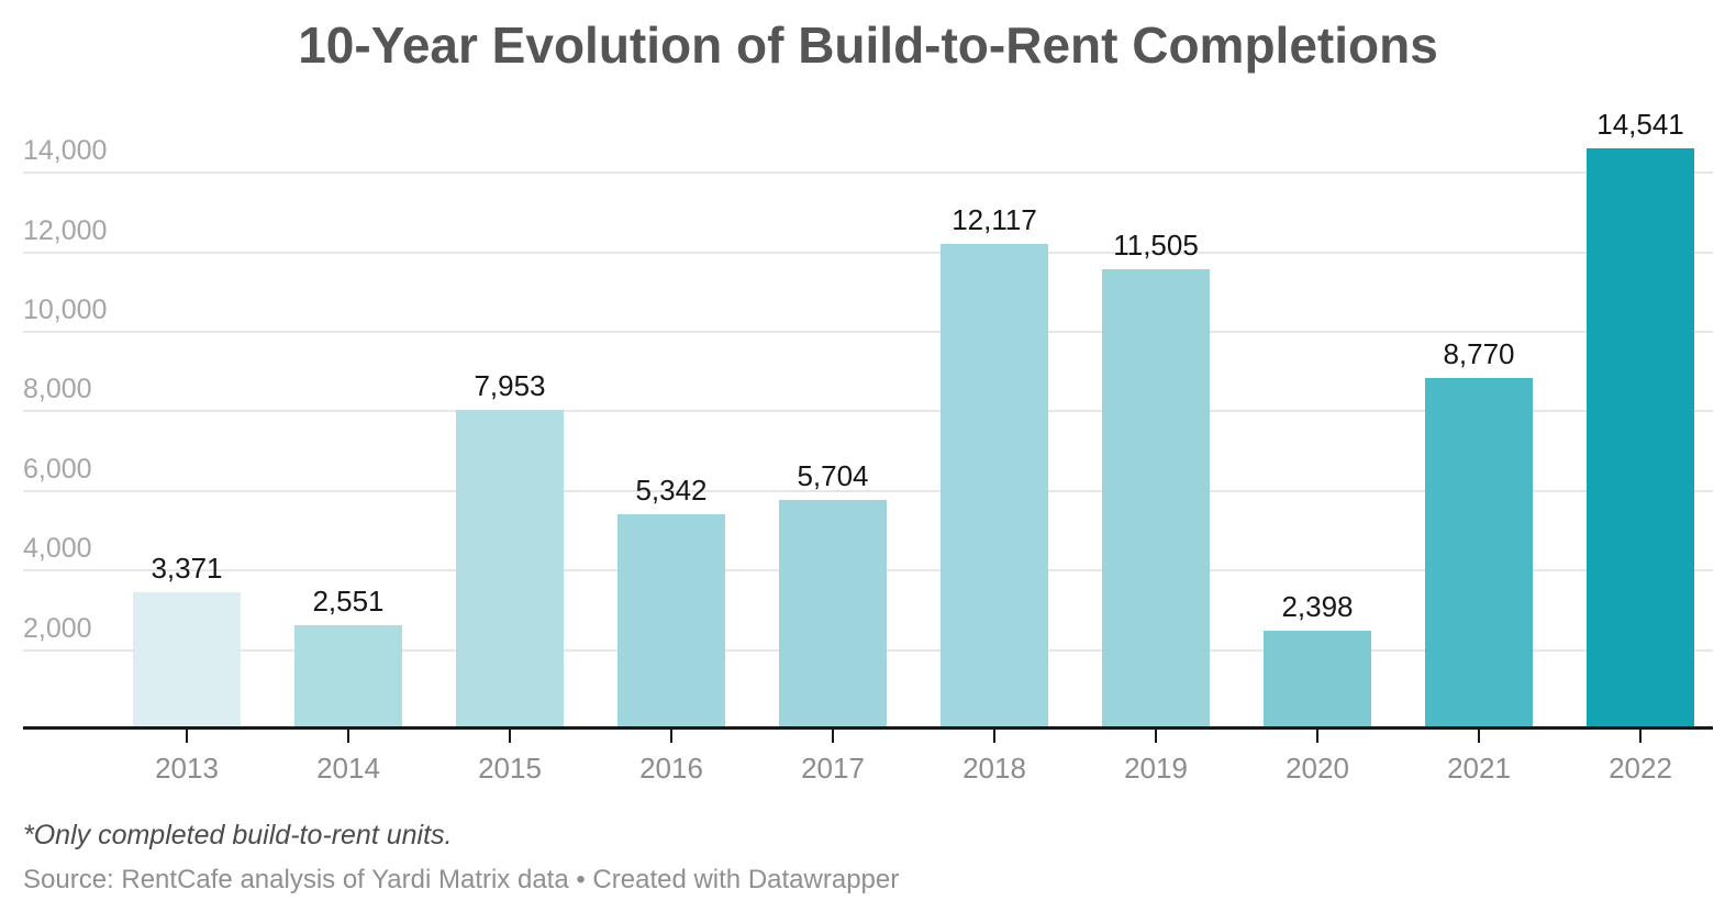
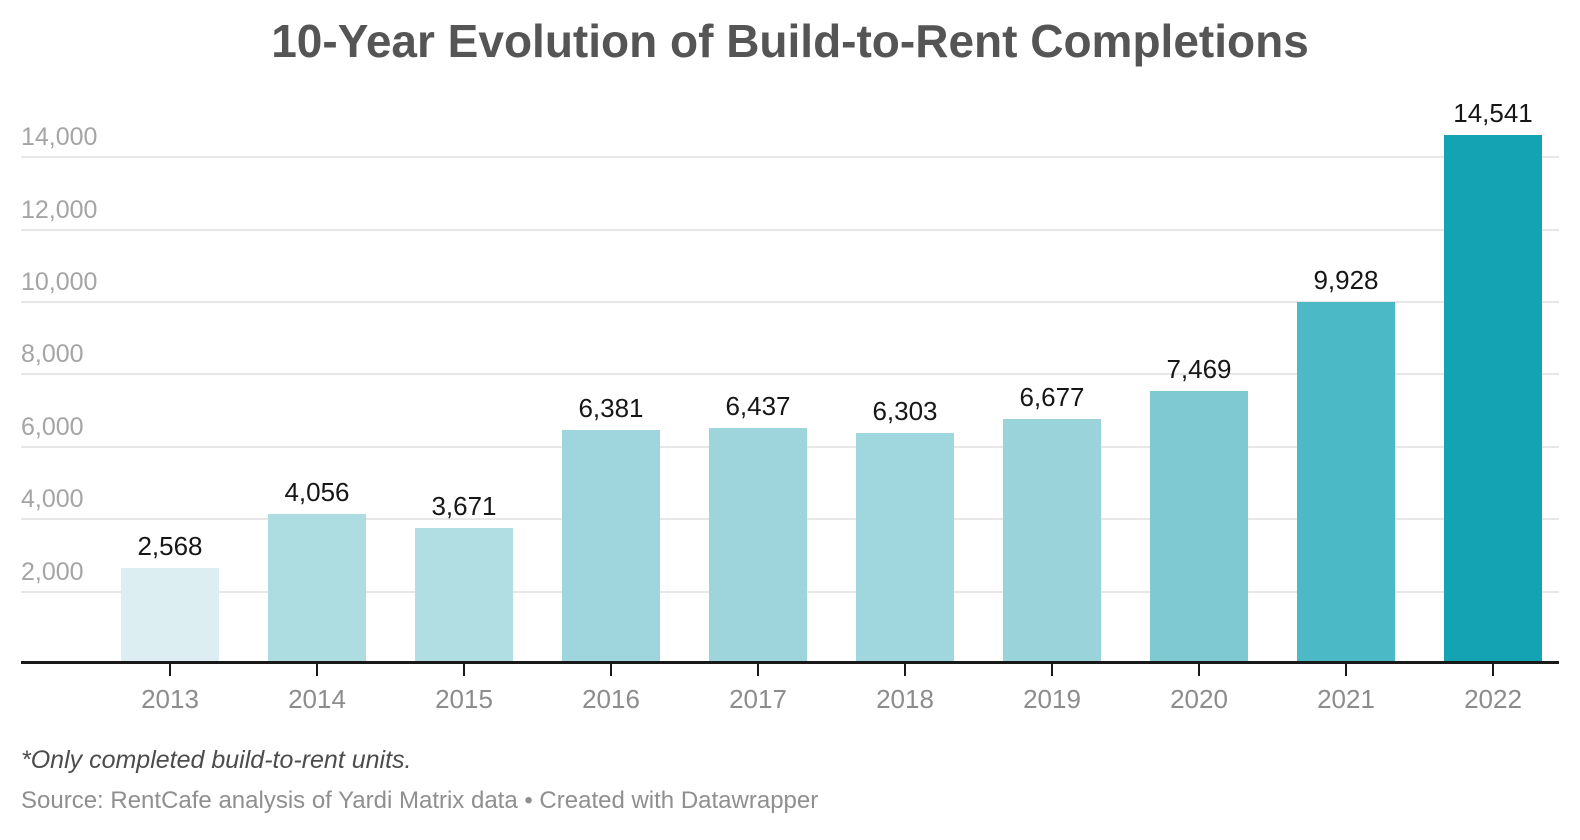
2013: 3,371 -> 2,568
2014: 2,551 -> 4,056
2015: 7,953 -> 3,671
2016: 5,342 -> 6,381
2017: 5,704 -> 6,437
2018: 12,117 -> 6,303
2019: 11,505 -> 6,677
2020: 2,398 -> 7,469
2021: 8,770 -> 9,928
